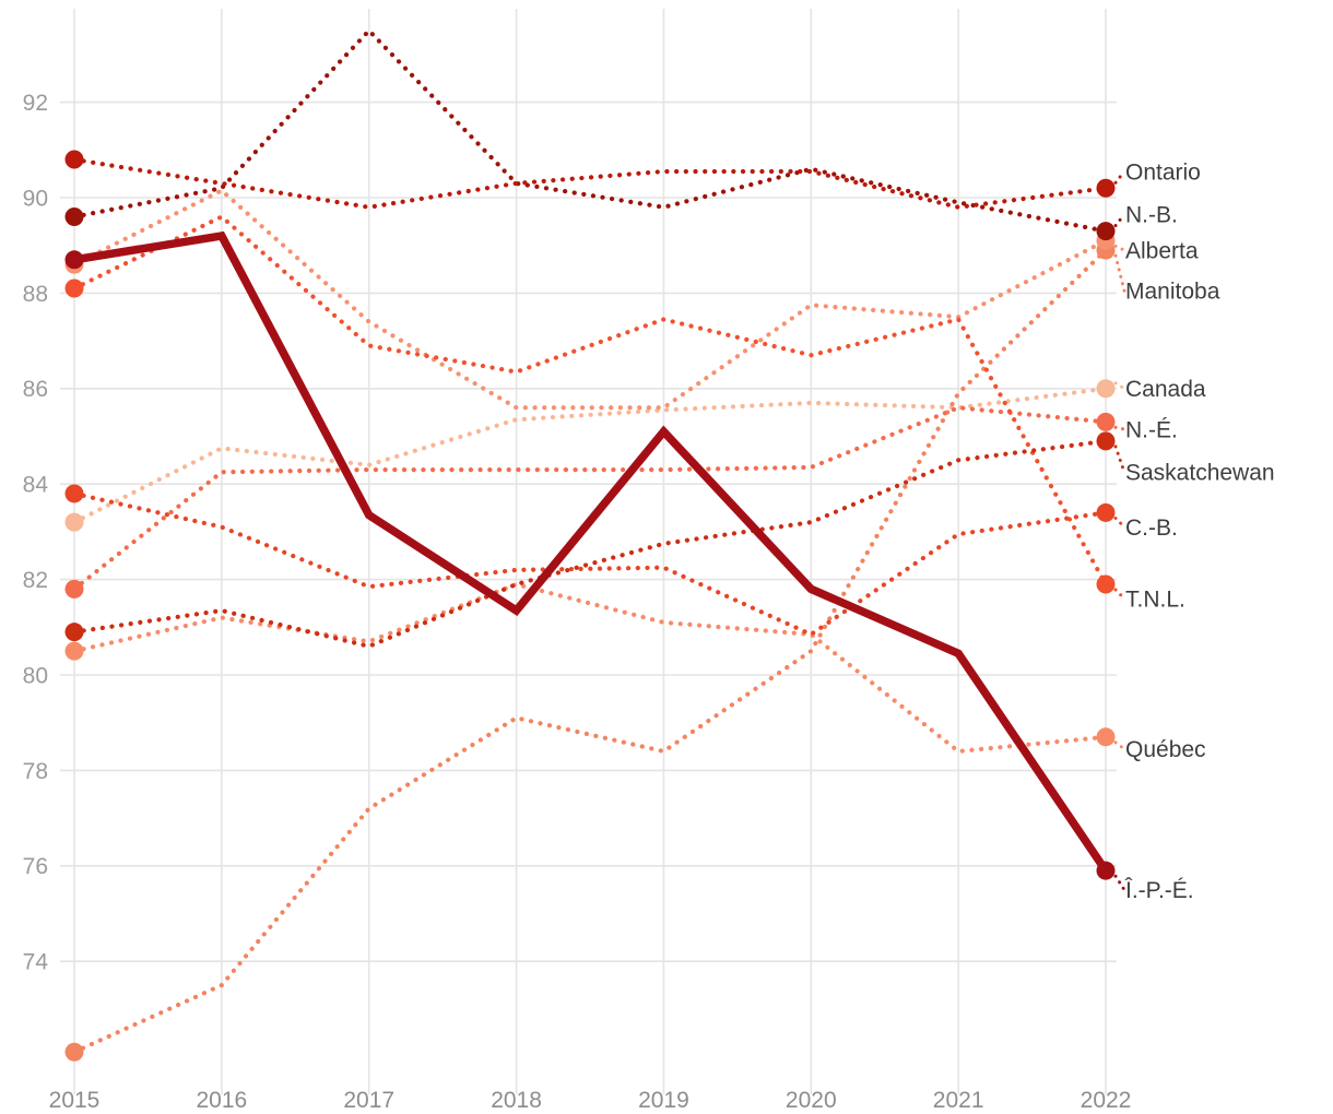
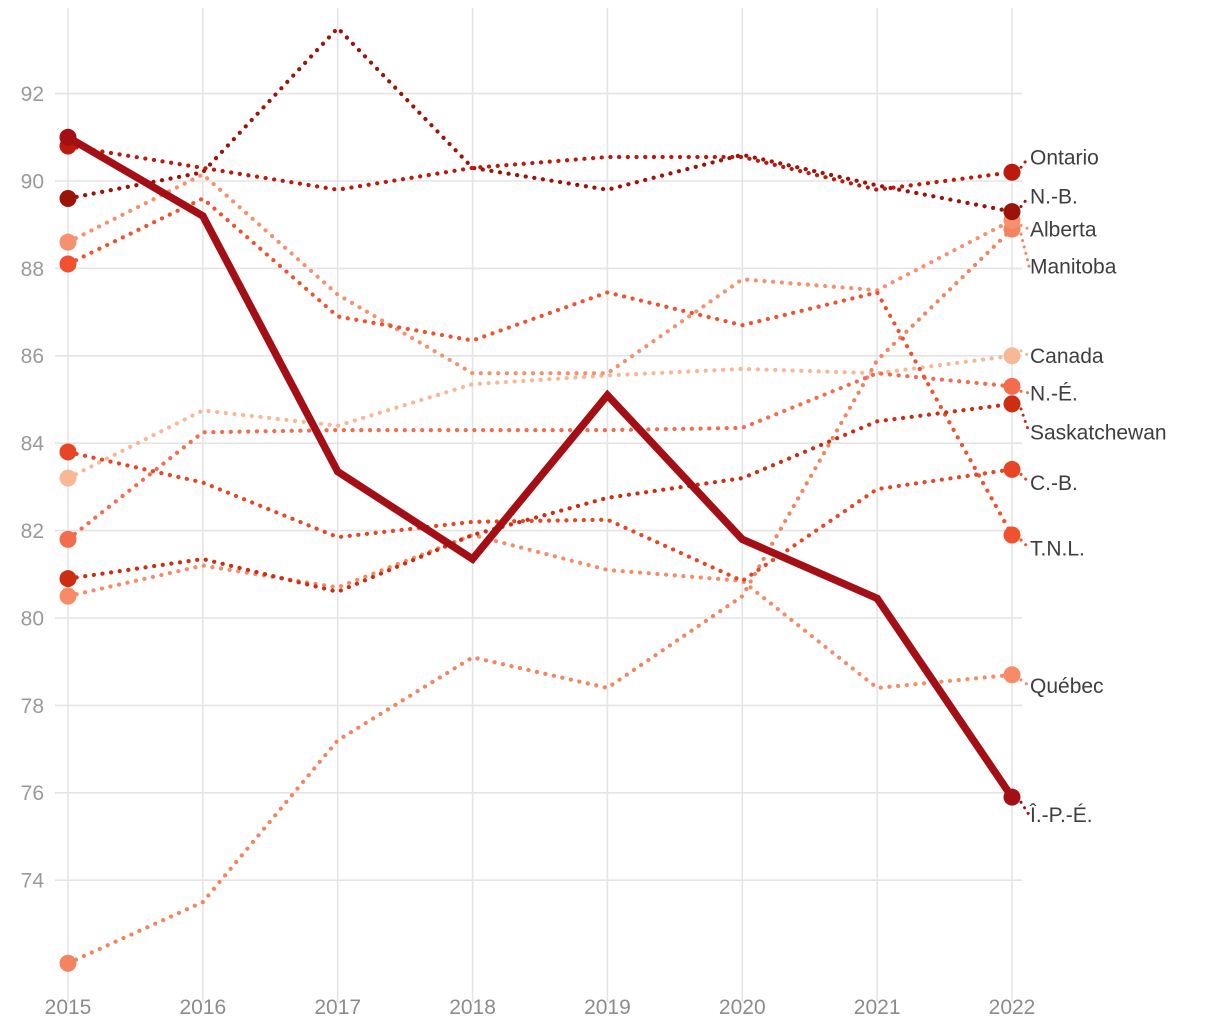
Î.-P.-É./2015: 88.7 -> 91.0
